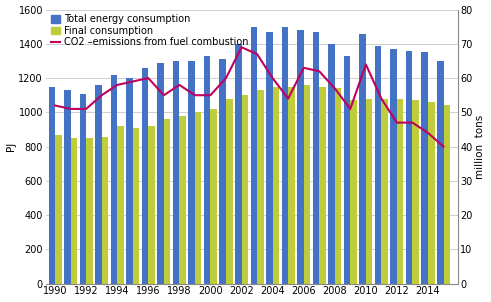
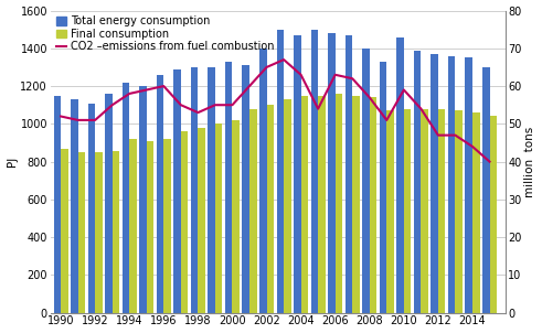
CO2 –emissions from fuel combustion/1998: 58 -> 53
CO2 –emissions from fuel combustion/2002: 69 -> 65
CO2 –emissions from fuel combustion/2004: 60 -> 63
CO2 –emissions from fuel combustion/2010: 64 -> 59
